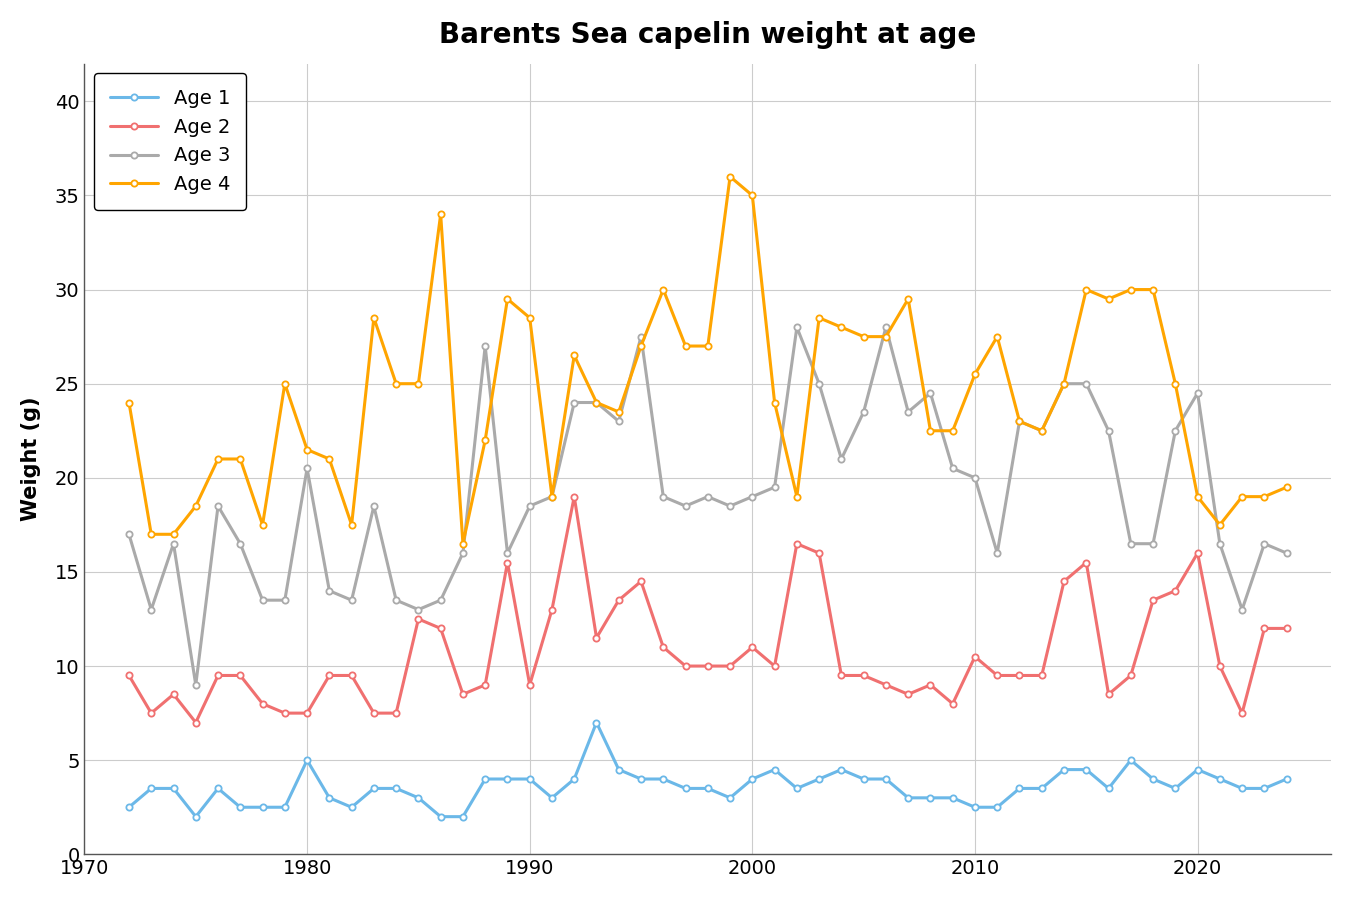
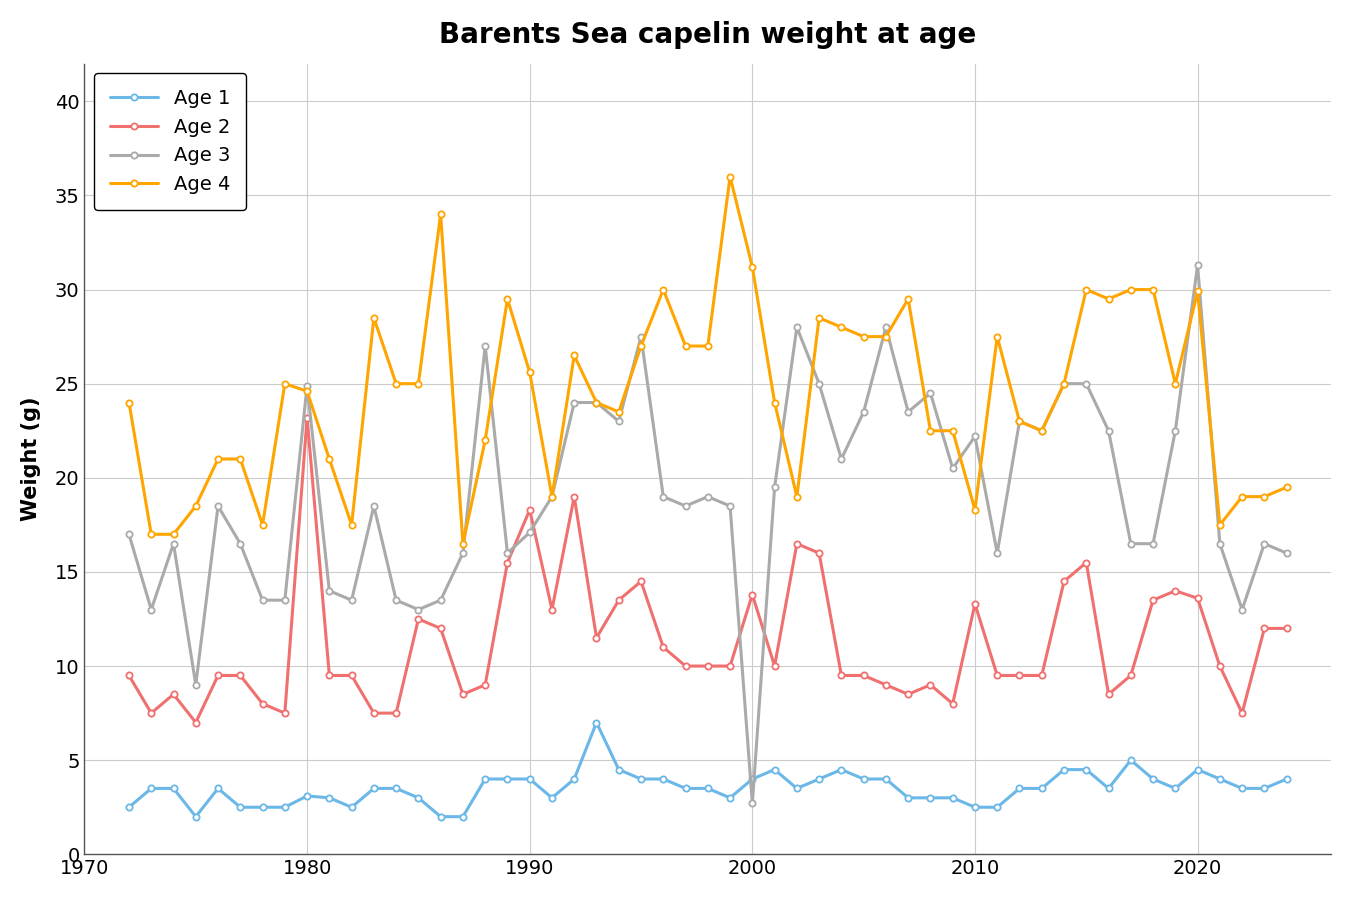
Age 1/1980: 5.0 -> 3.1
Age 2/1980: 7.5 -> 23.2
Age 3/1980: 20.5 -> 24.9
Age 4/1980: 21.5 -> 24.6
Age 2/1990: 9.0 -> 18.3
Age 3/1990: 18.5 -> 17.1
Age 4/1990: 28.5 -> 25.6
Age 2/2000: 11.0 -> 13.8
Age 3/2000: 19.0 -> 2.7
Age 4/2000: 35.0 -> 31.2
Age 2/2010: 10.5 -> 13.3
Age 3/2010: 20.0 -> 22.2
Age 4/2010: 25.5 -> 18.3
Age 2/2020: 16.0 -> 13.6
Age 3/2020: 24.5 -> 31.3
Age 4/2020: 19.0 -> 29.9
